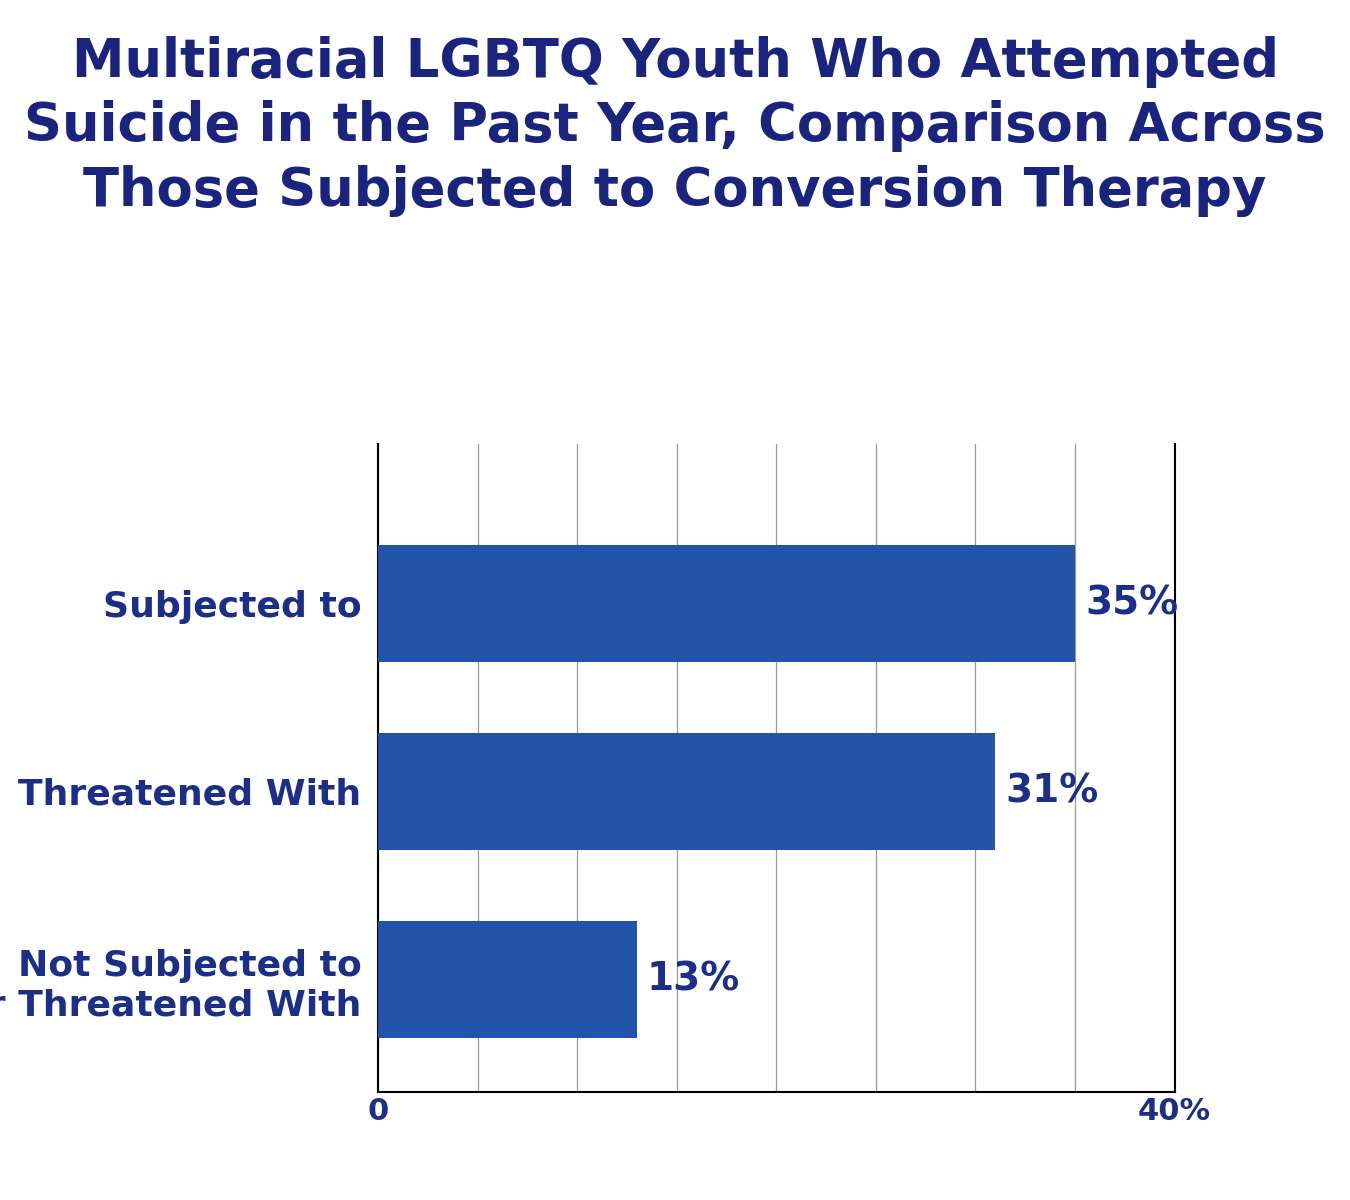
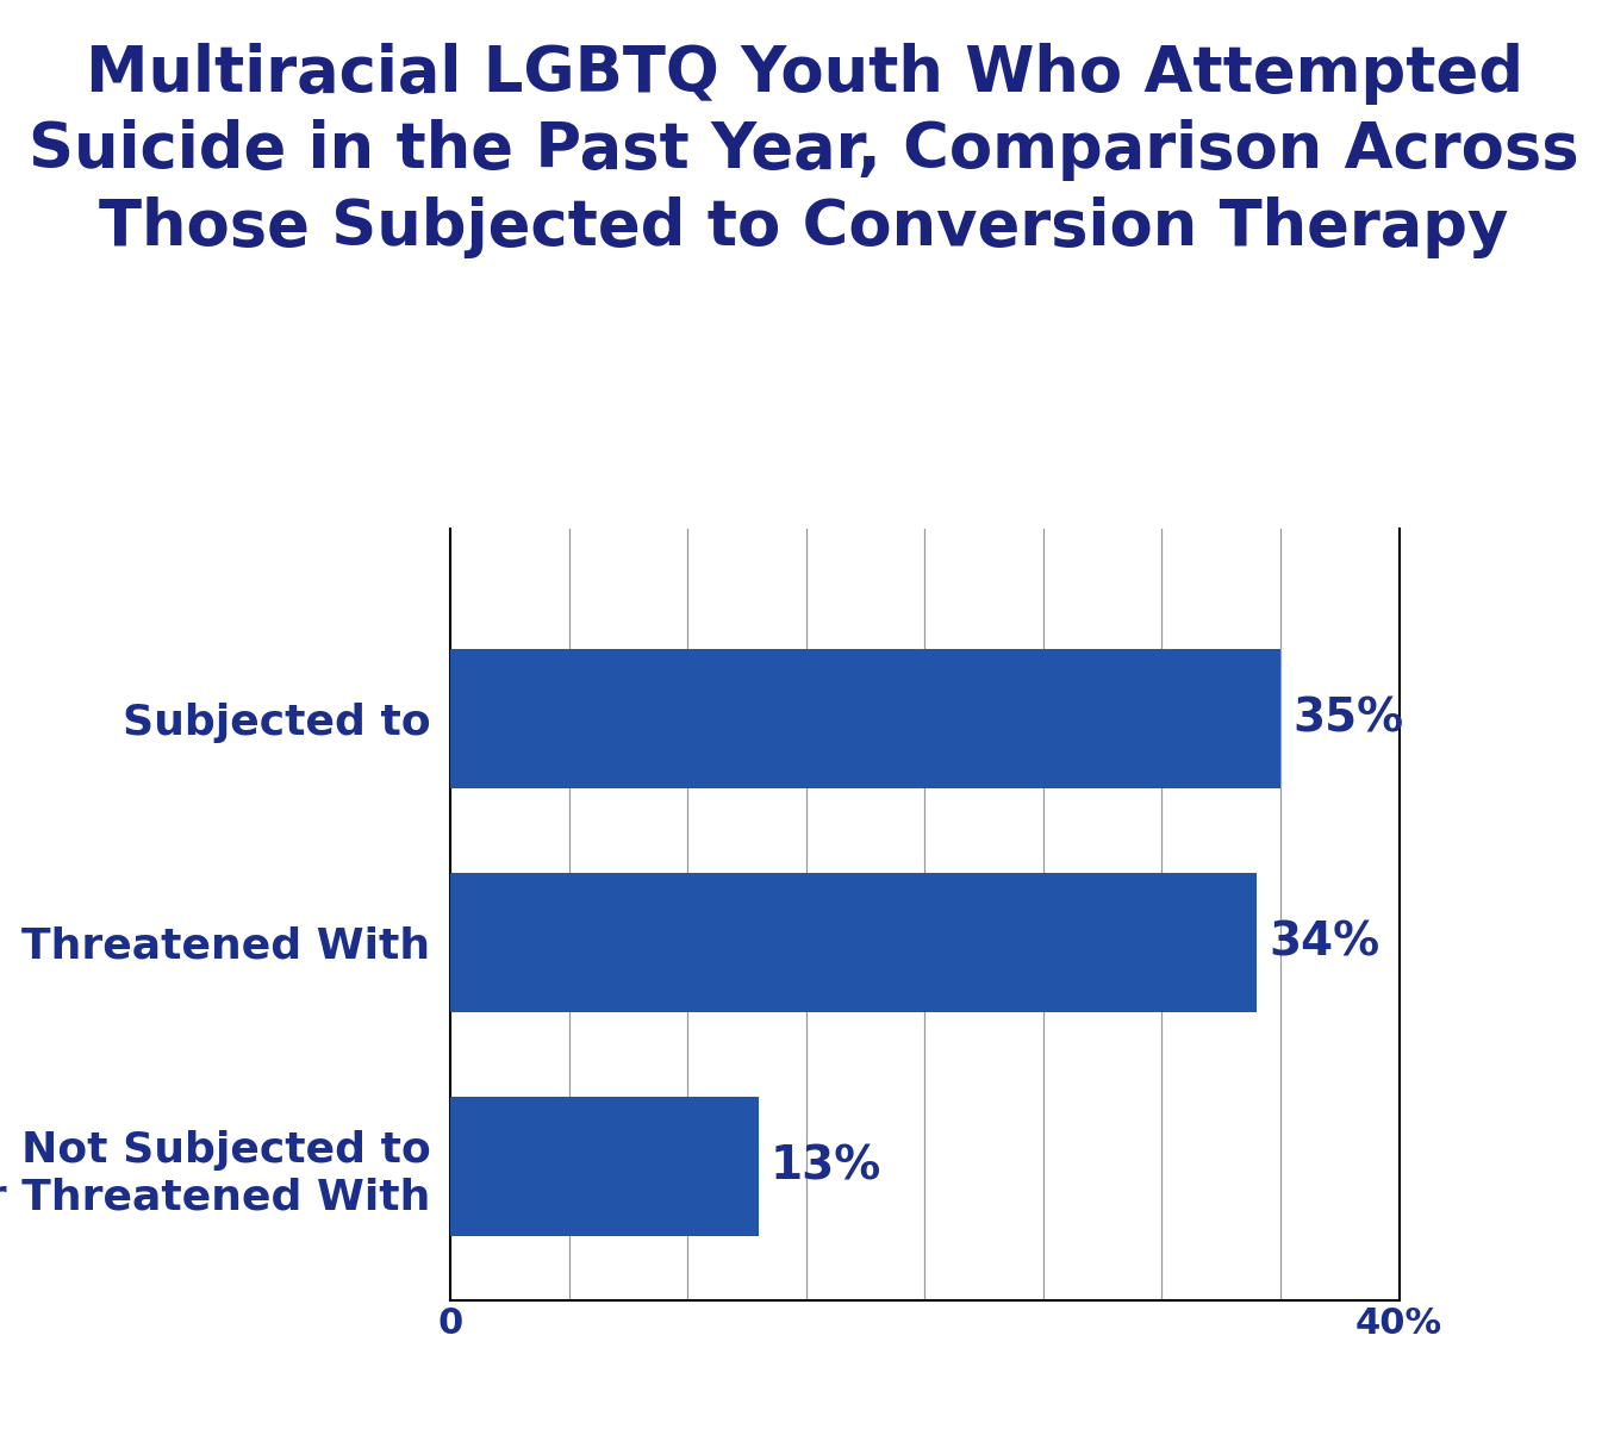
Threatened With: 31% -> 34%
